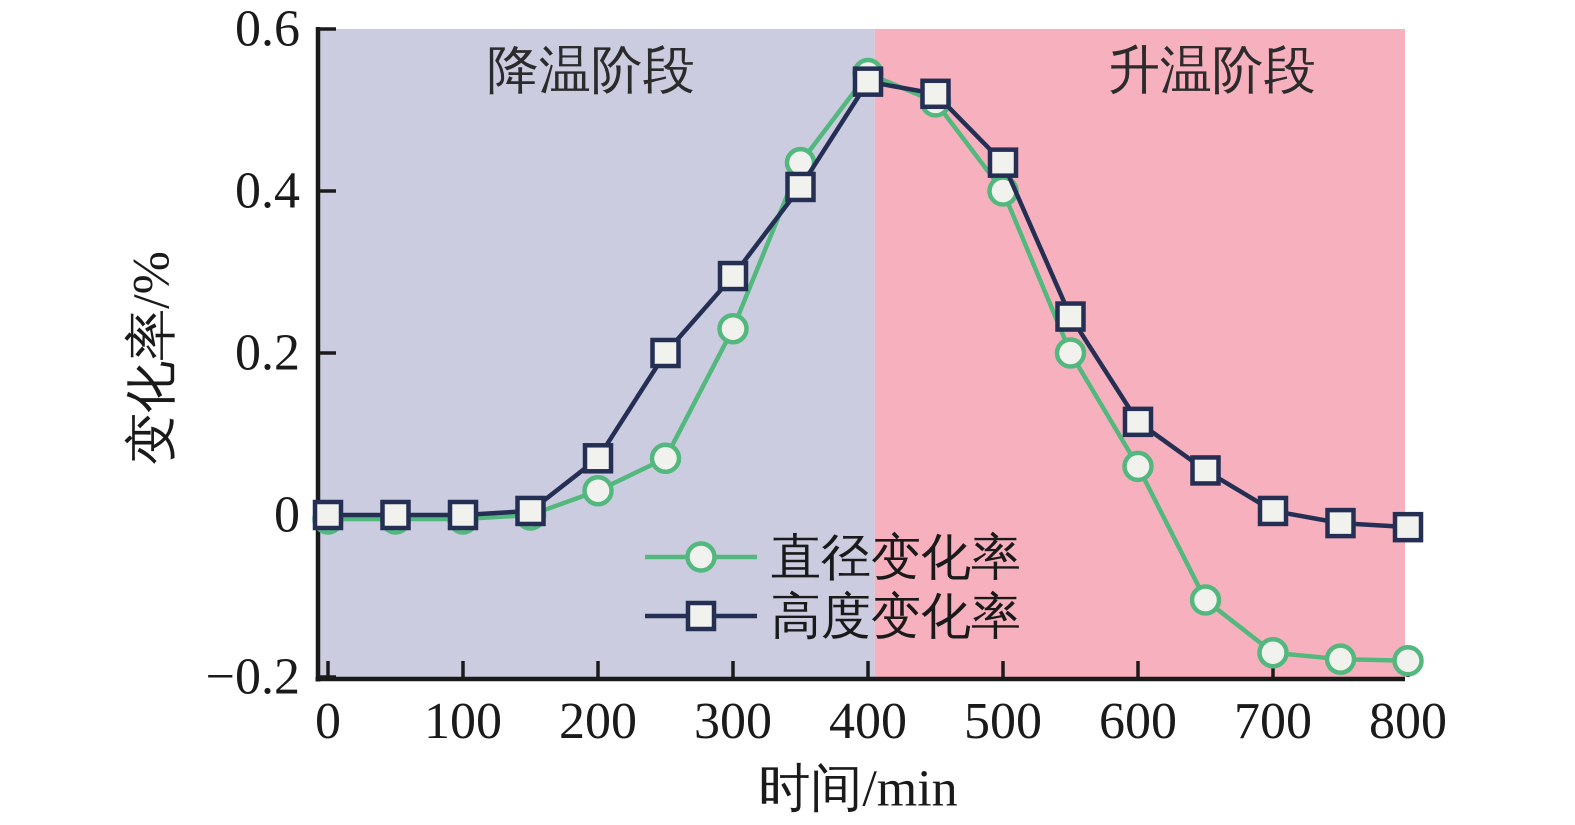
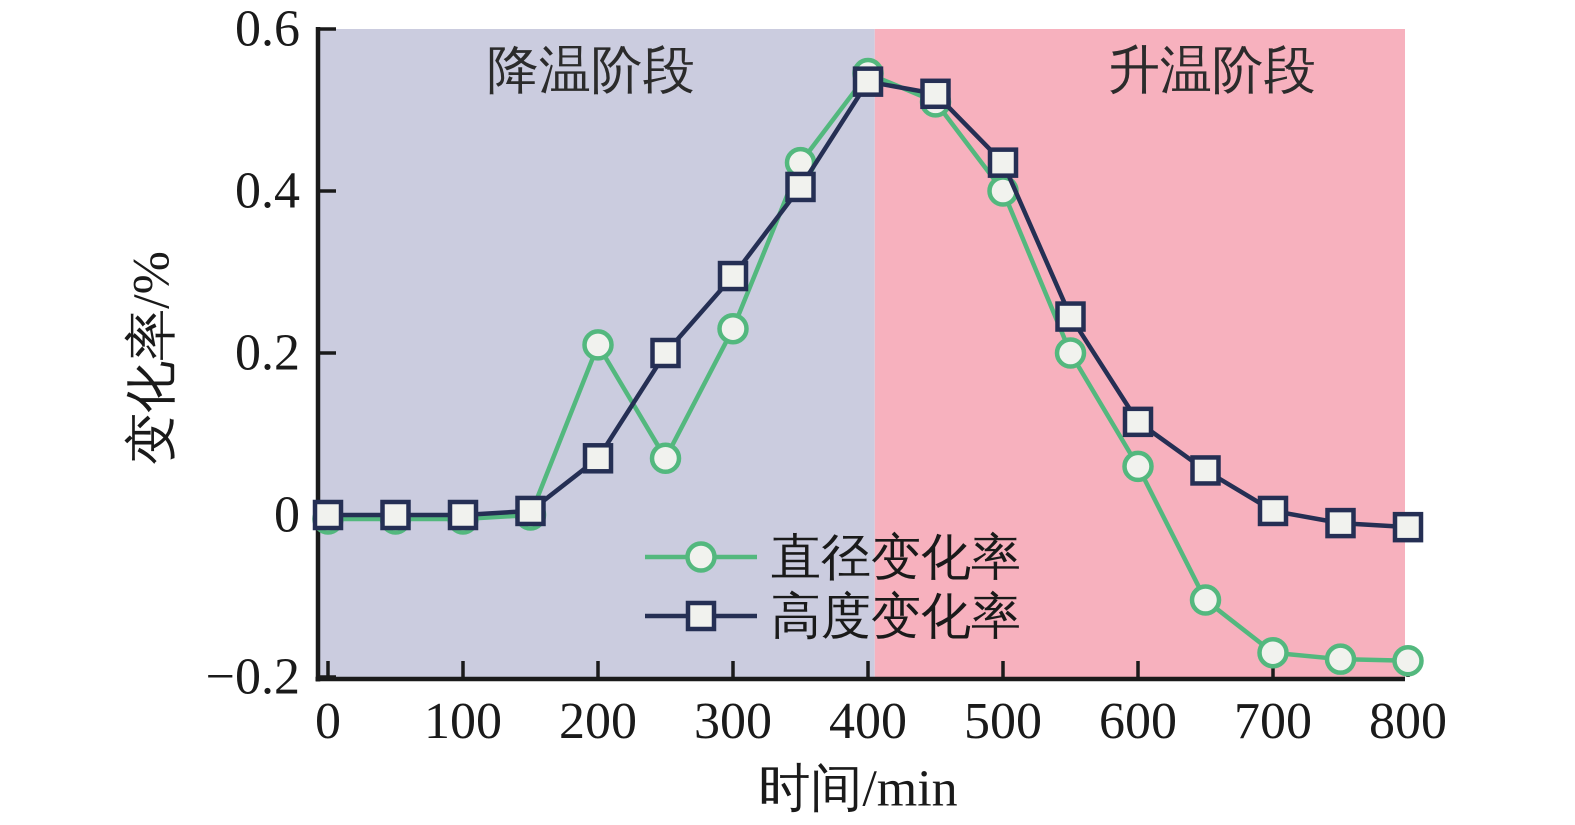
直径变化率/200: 0.03 -> 0.21
